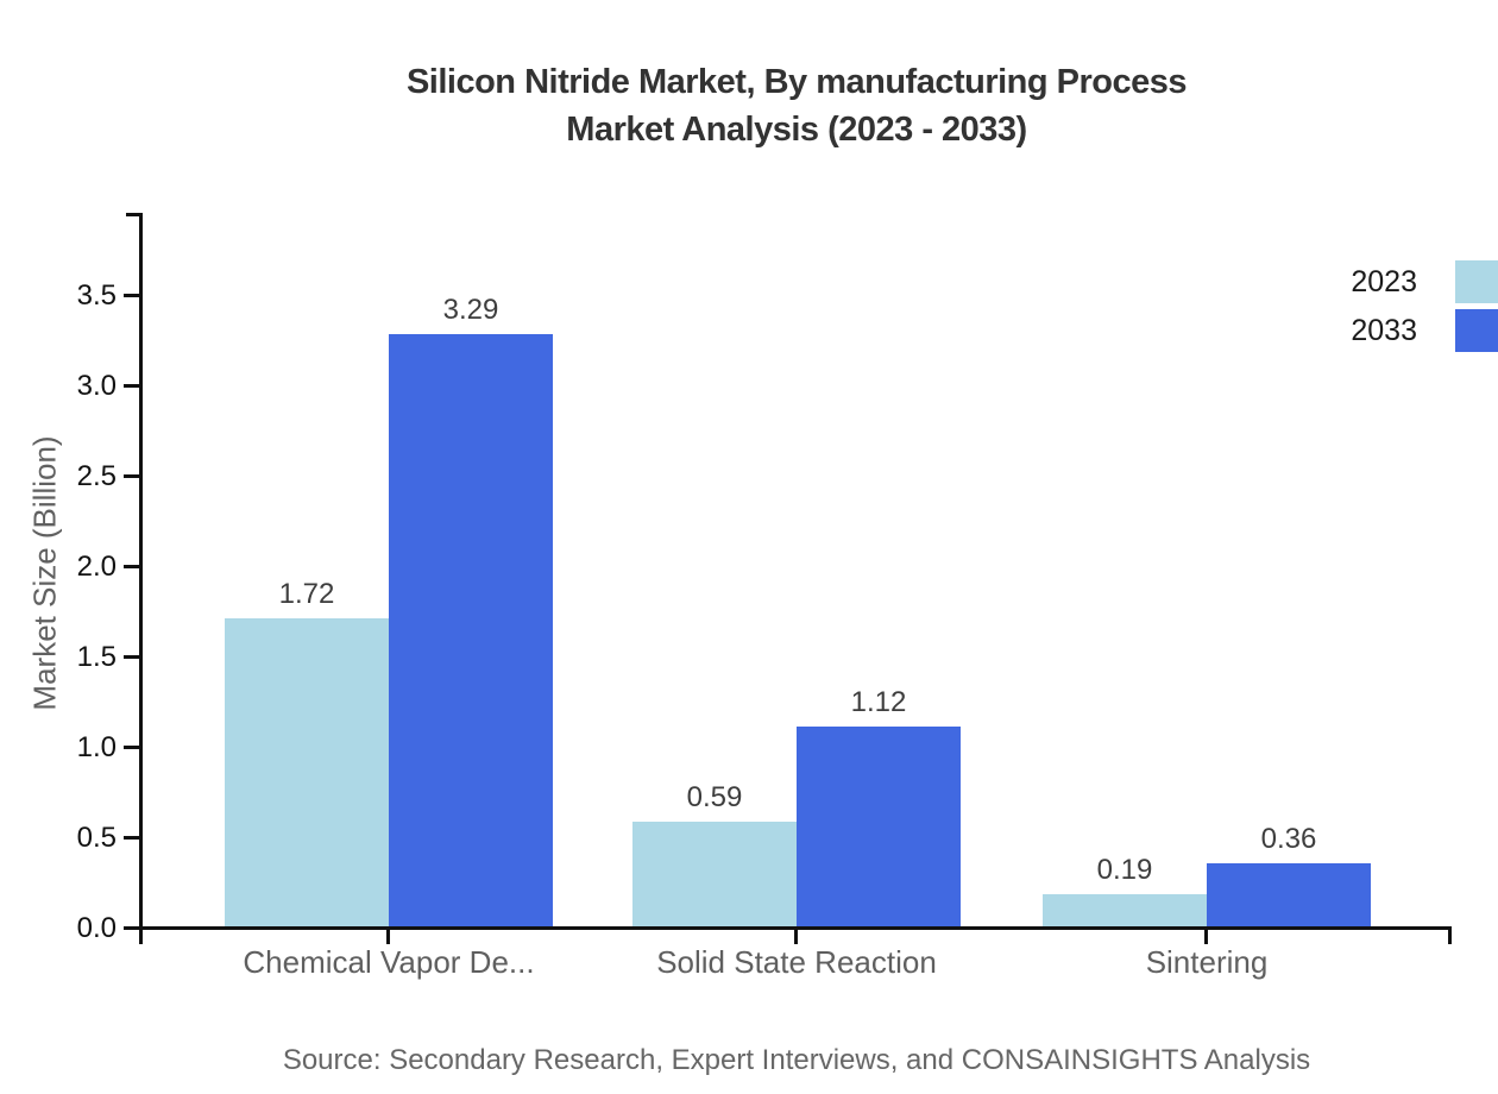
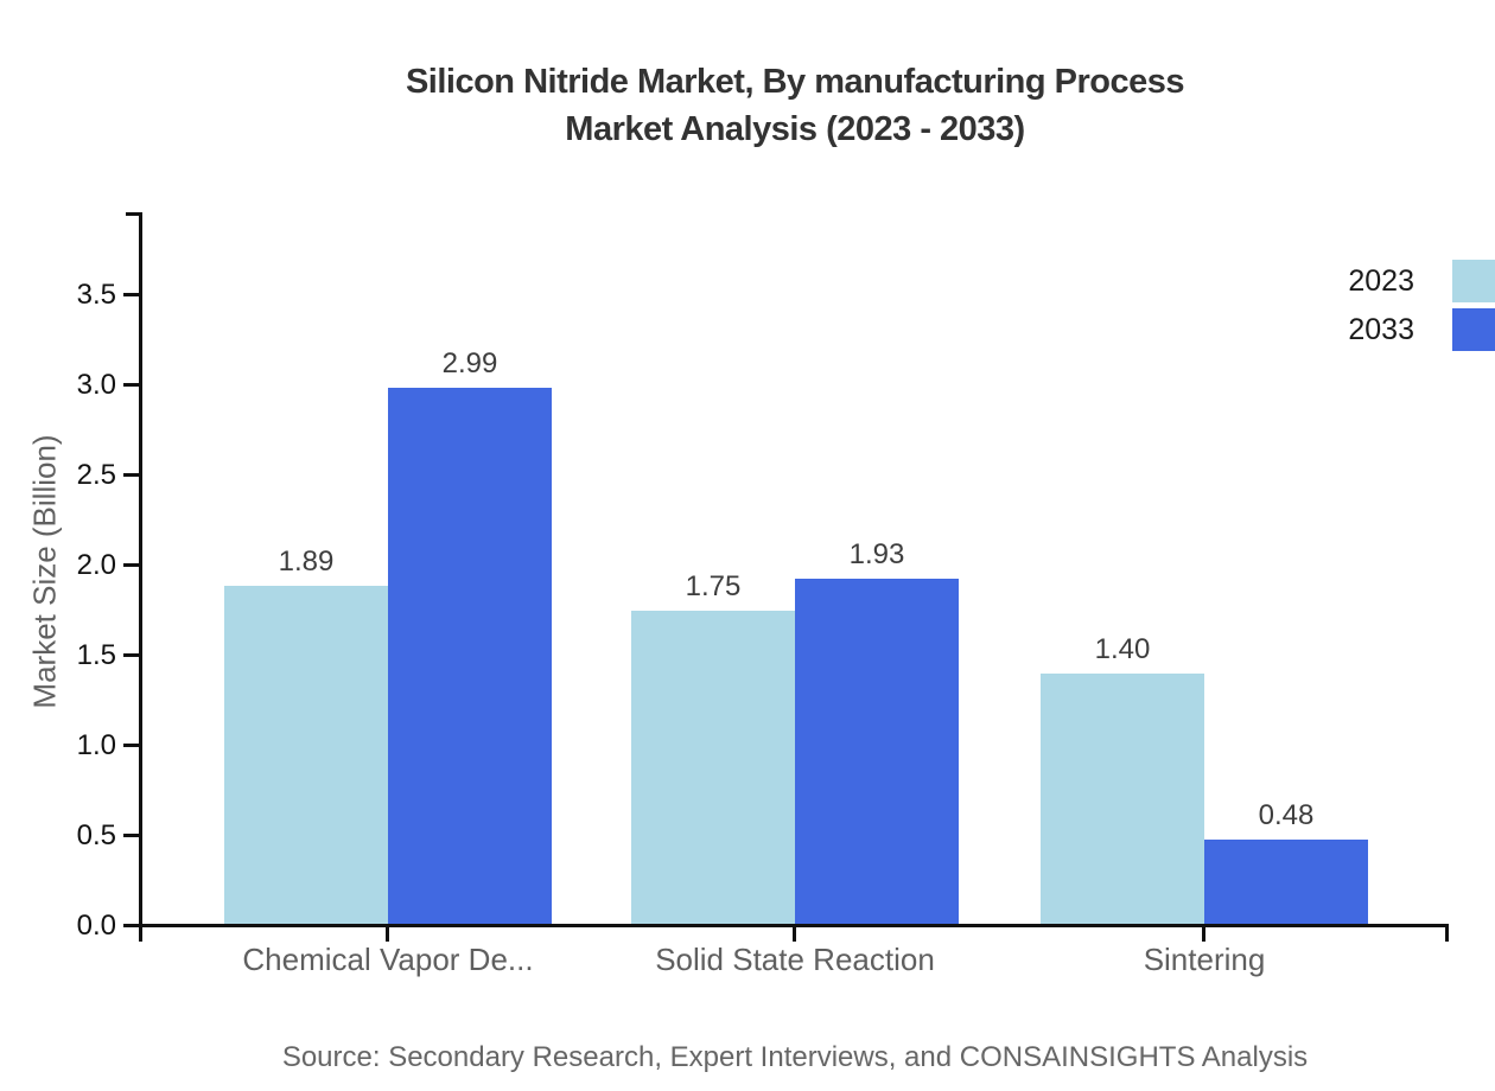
2023/Chemical Vapor De...: 1.72 -> 1.89
2033/Chemical Vapor De...: 3.29 -> 2.99
2023/Solid State Reaction: 0.59 -> 1.75
2033/Solid State Reaction: 1.12 -> 1.93
2023/Sintering: 0.19 -> 1.40
2033/Sintering: 0.36 -> 0.48
